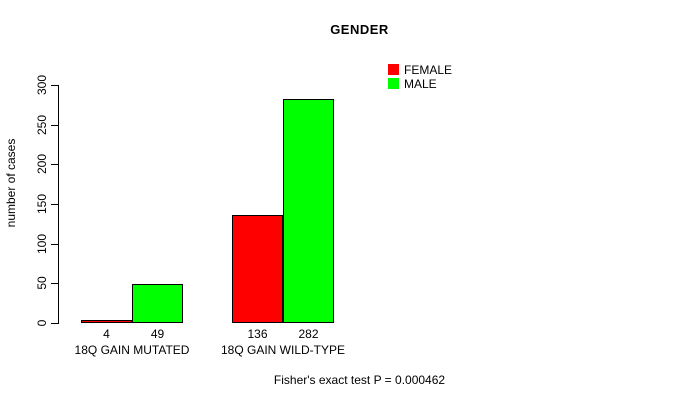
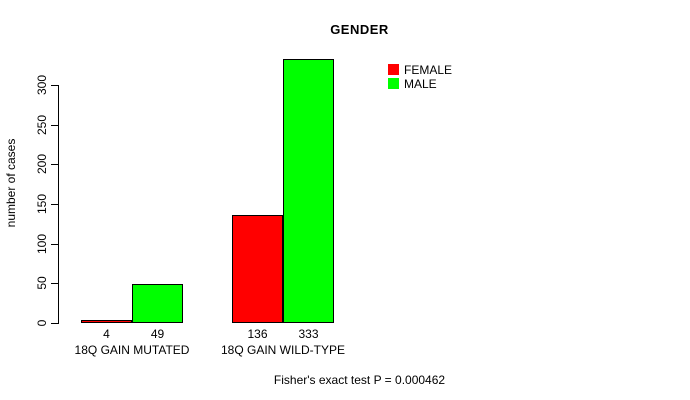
MALE/18Q GAIN WILD-TYPE: 282 -> 333
